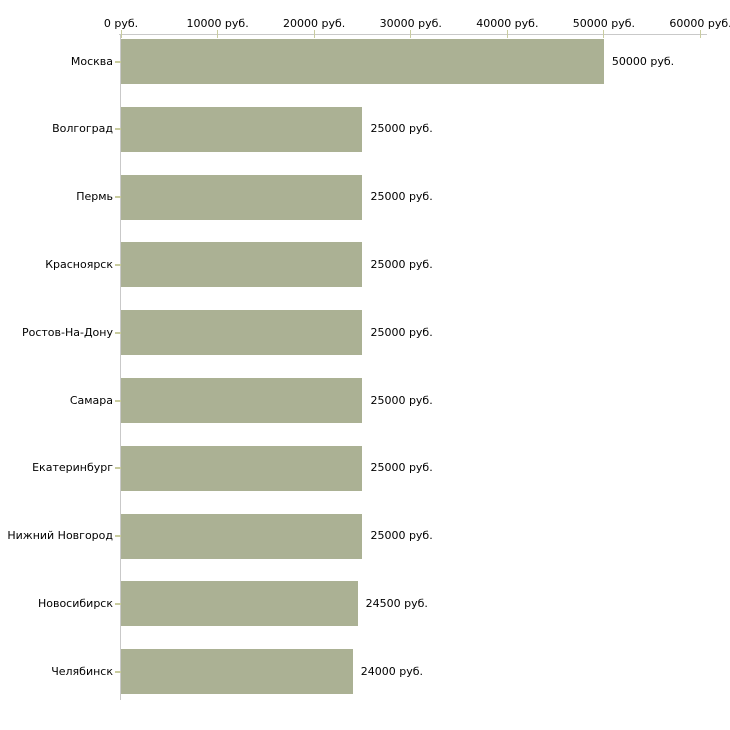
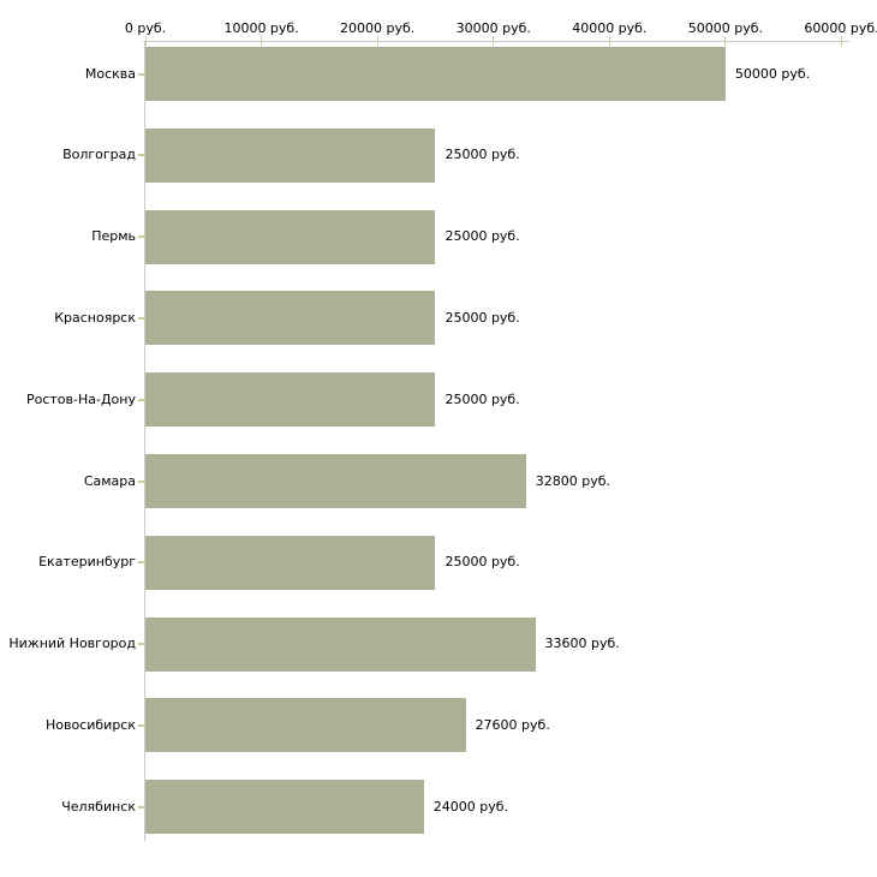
Самара: 25000 -> 32800
Нижний Новгород: 25000 -> 33600
Новосибирск: 24500 -> 27600
